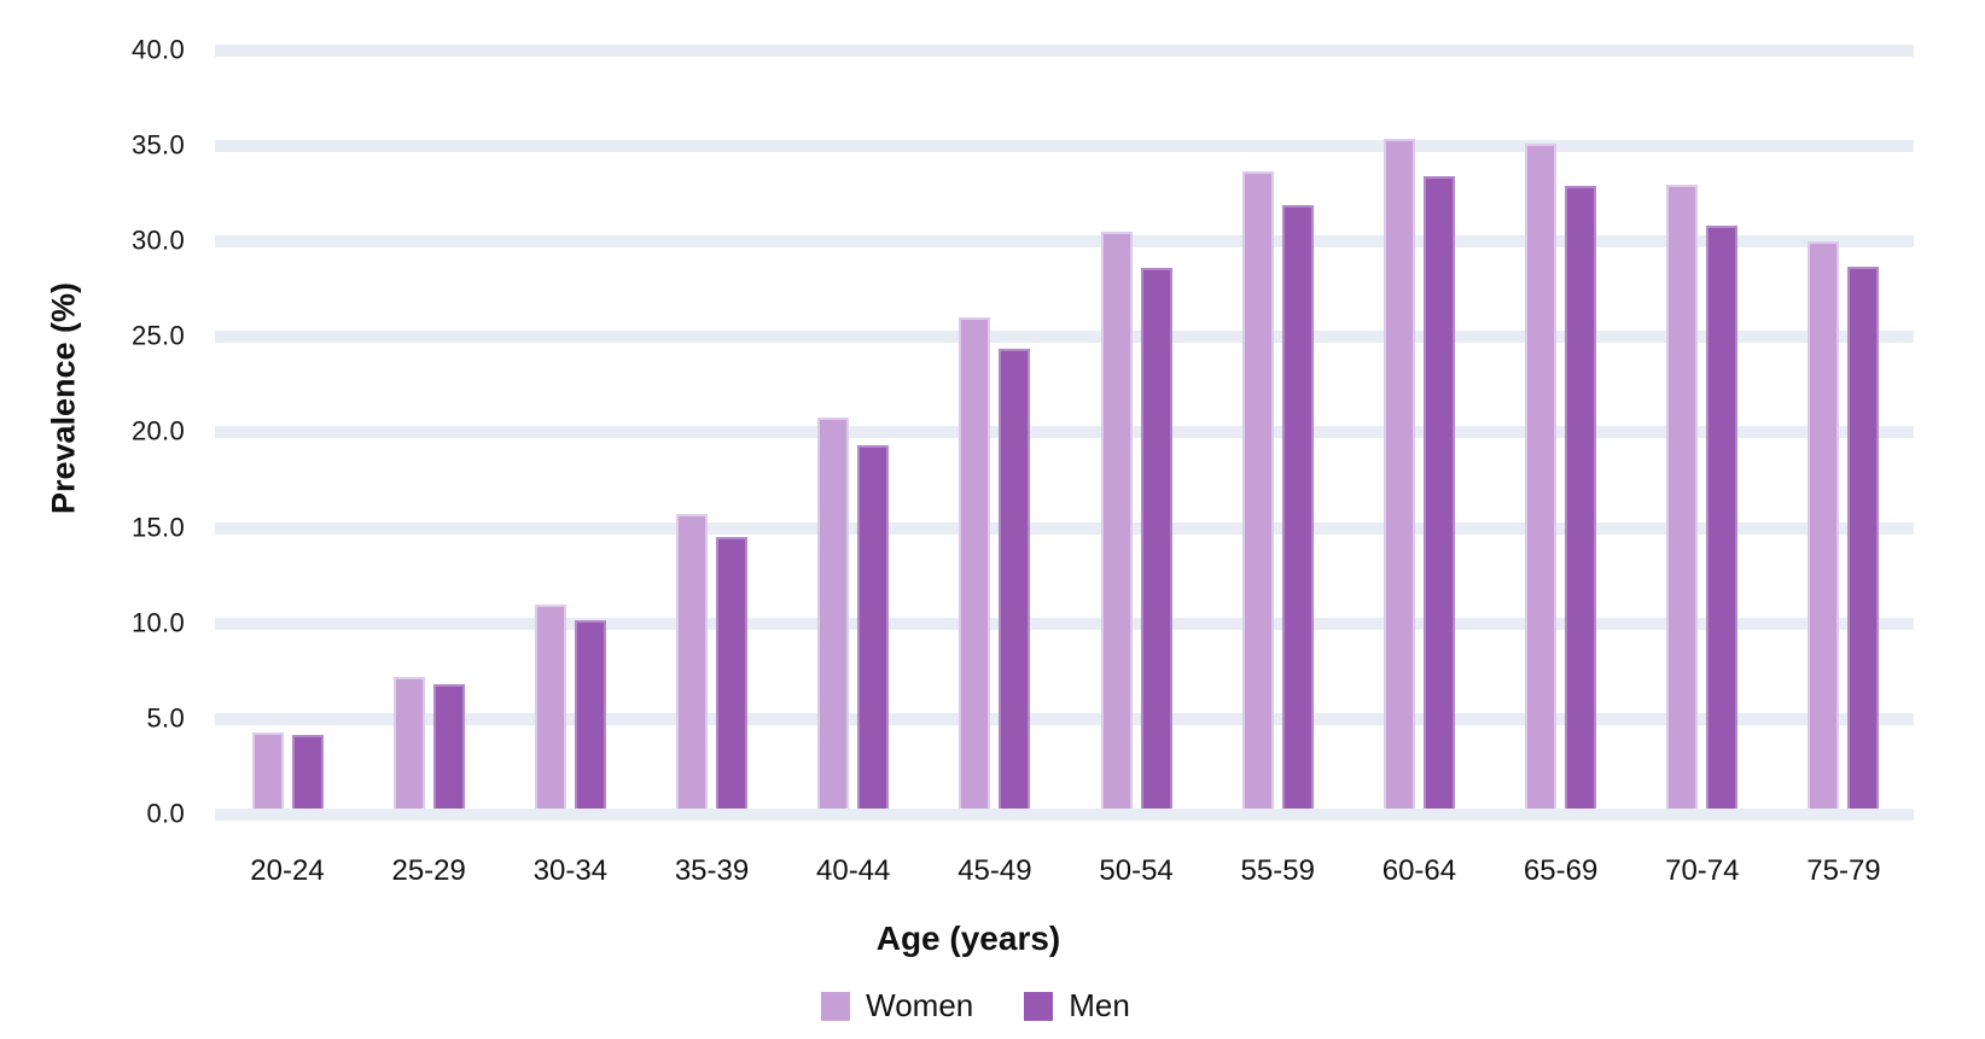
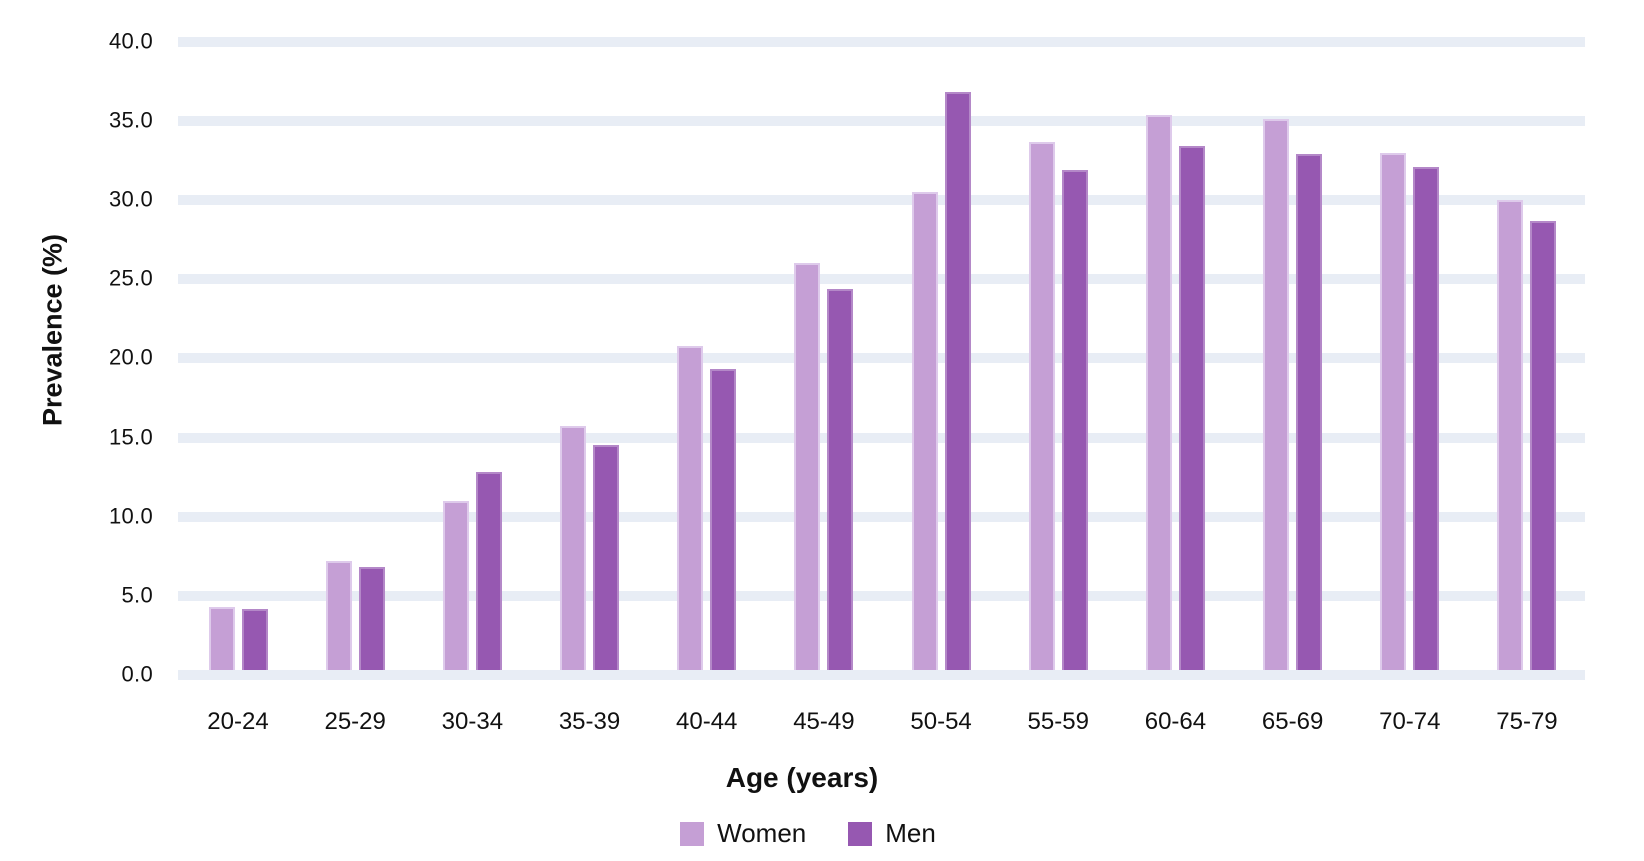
Men/30-34: 10.2 -> 12.8
Men/50-54: 28.6 -> 36.8
Men/70-74: 30.8 -> 32.1
